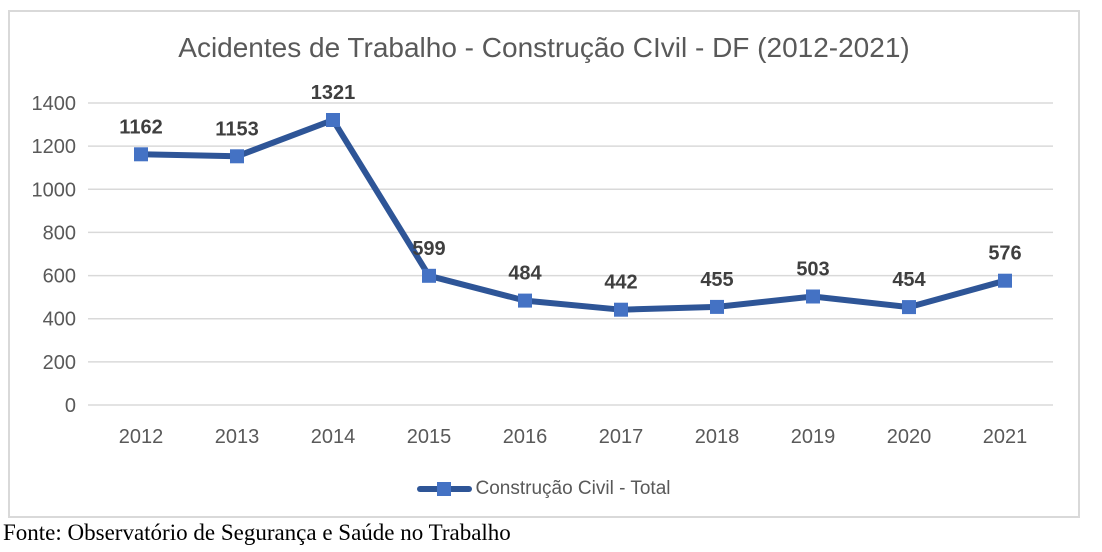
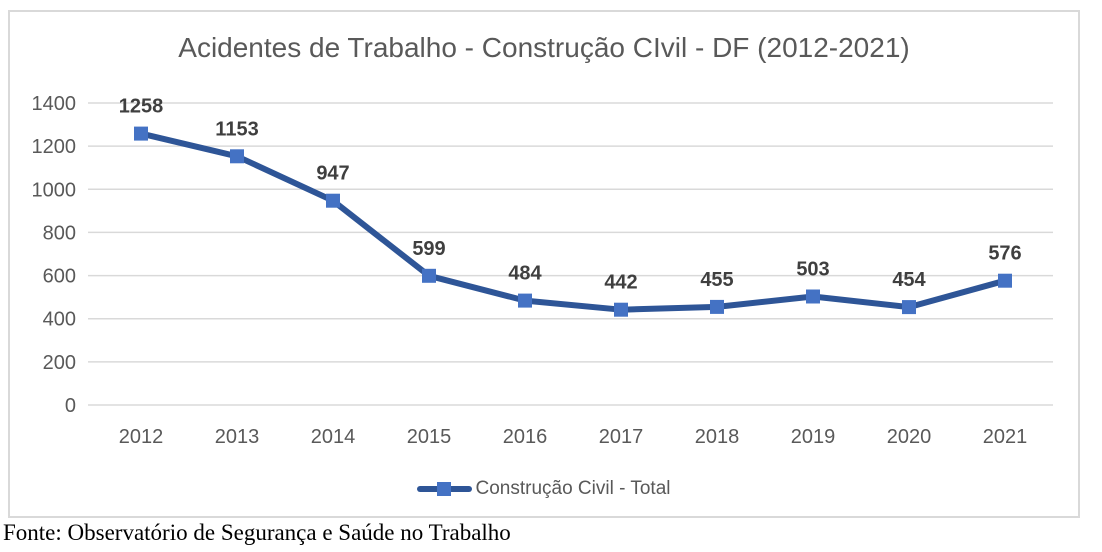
2012: 1162 -> 1258
2014: 1321 -> 947
